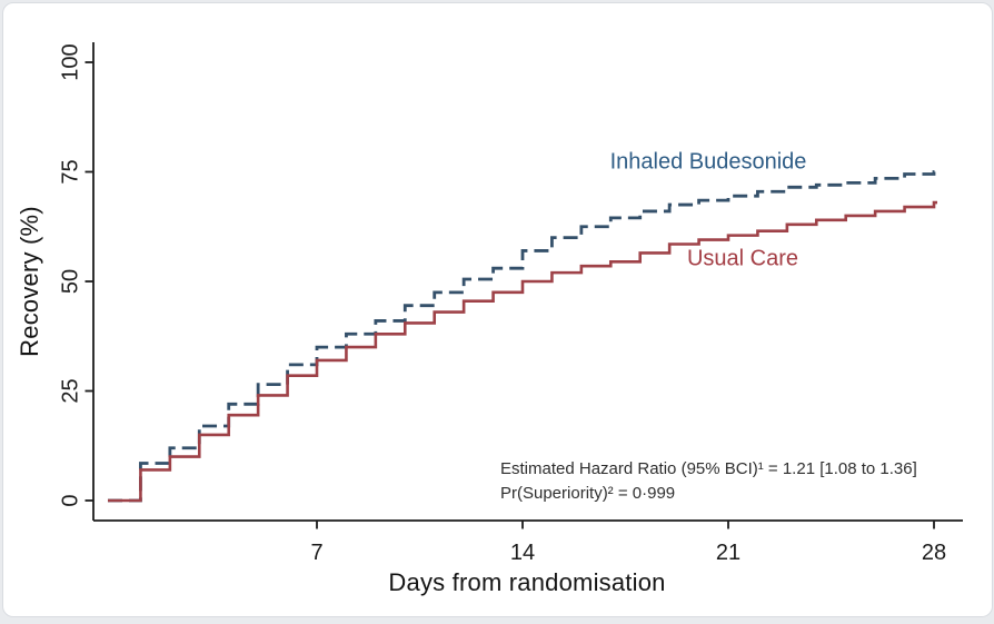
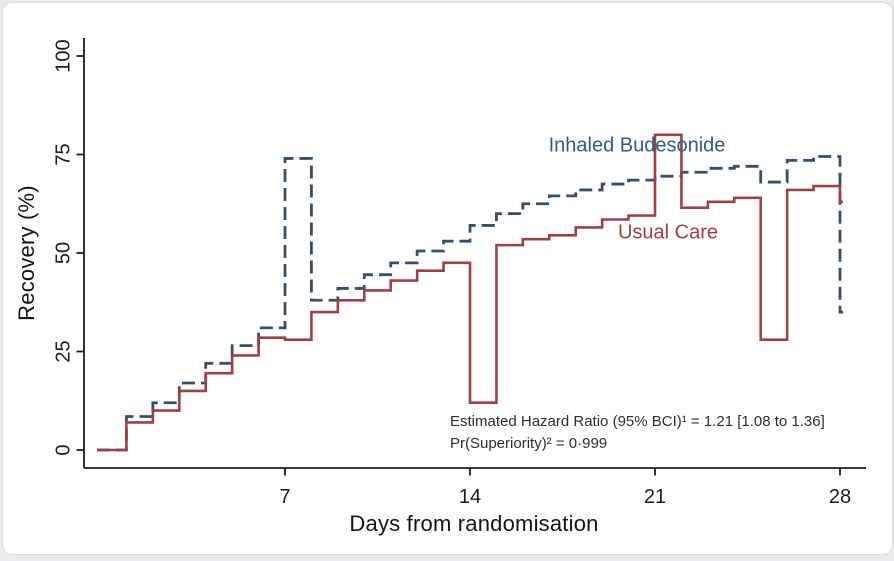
Inhaled Budesonide/7: 35 -> 74
Usual Care/7: 32 -> 28
Usual Care/14: 50 -> 12
Usual Care/21: 60 -> 80
Inhaled Budesonide/25: 72 -> 68
Usual Care/25: 65 -> 28
Inhaled Budesonide/28: 75 -> 35
Usual Care/28: 68 -> 63
